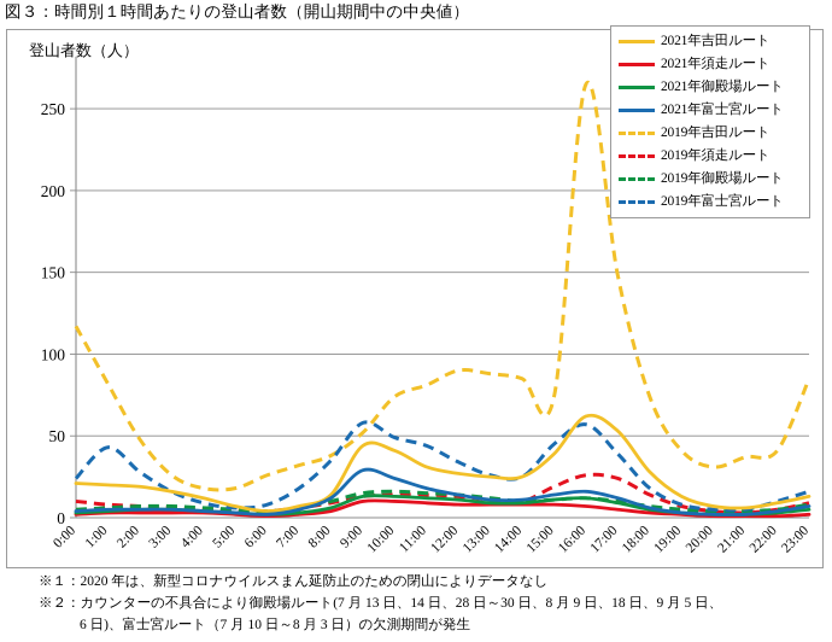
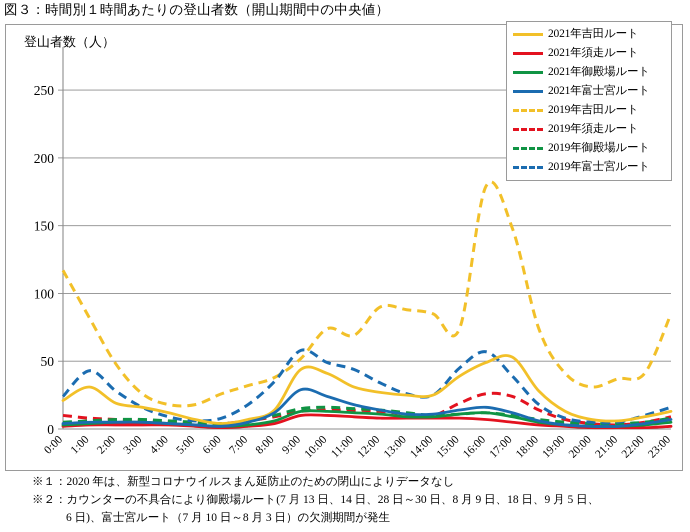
2021年吉田ルート/1:00: 20 -> 31
2019年吉田ルート/11:00: 81 -> 69
2021年吉田ルート/16:00: 62 -> 49
2019年吉田ルート/16:00: 265 -> 179
